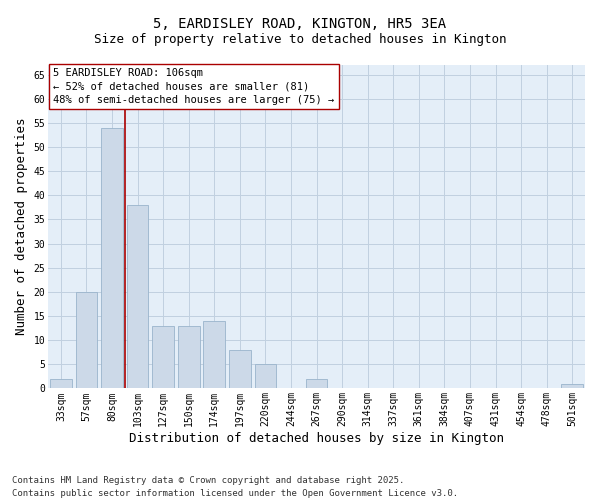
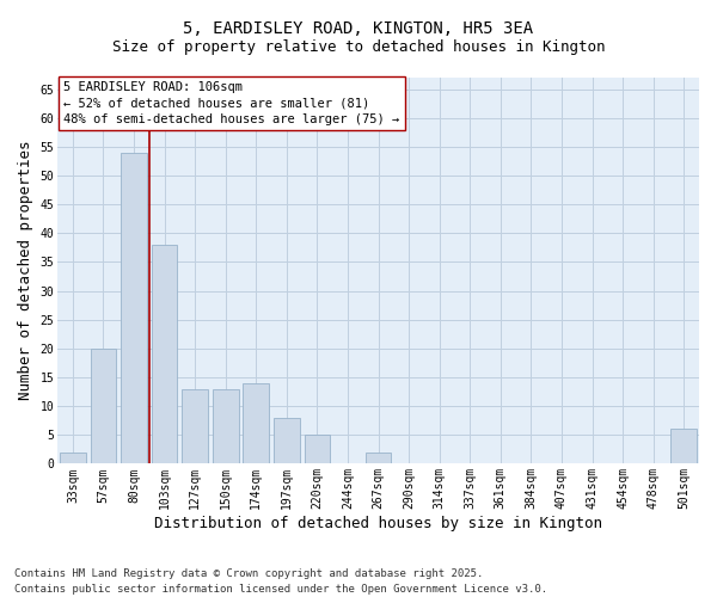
501sqm: 1 -> 6
